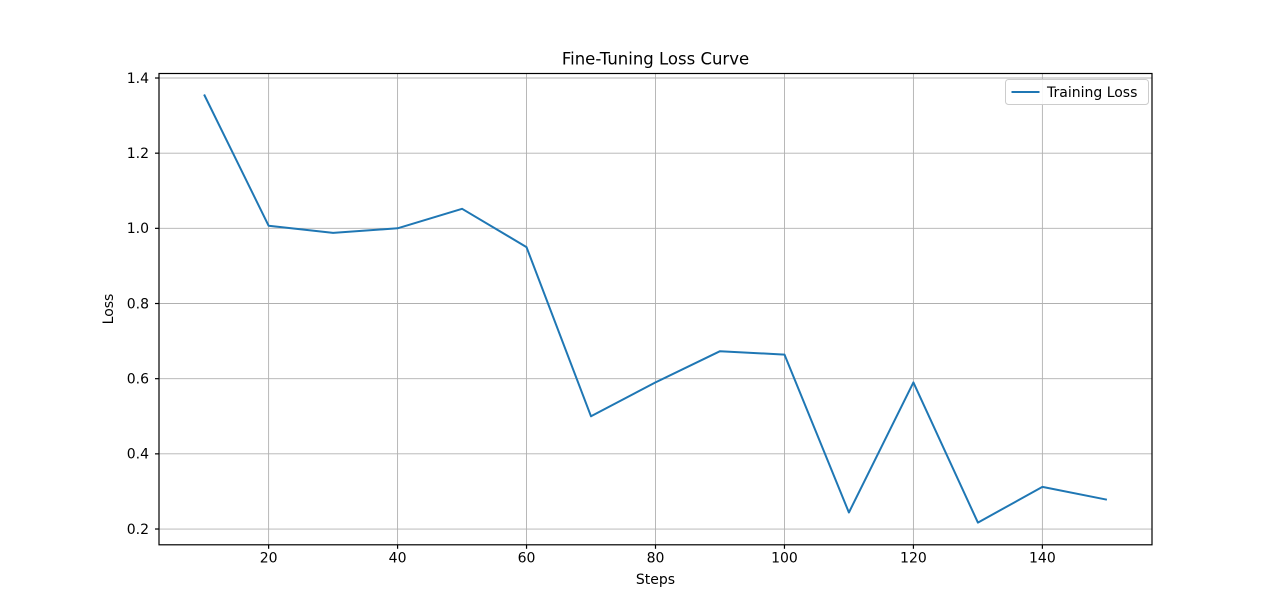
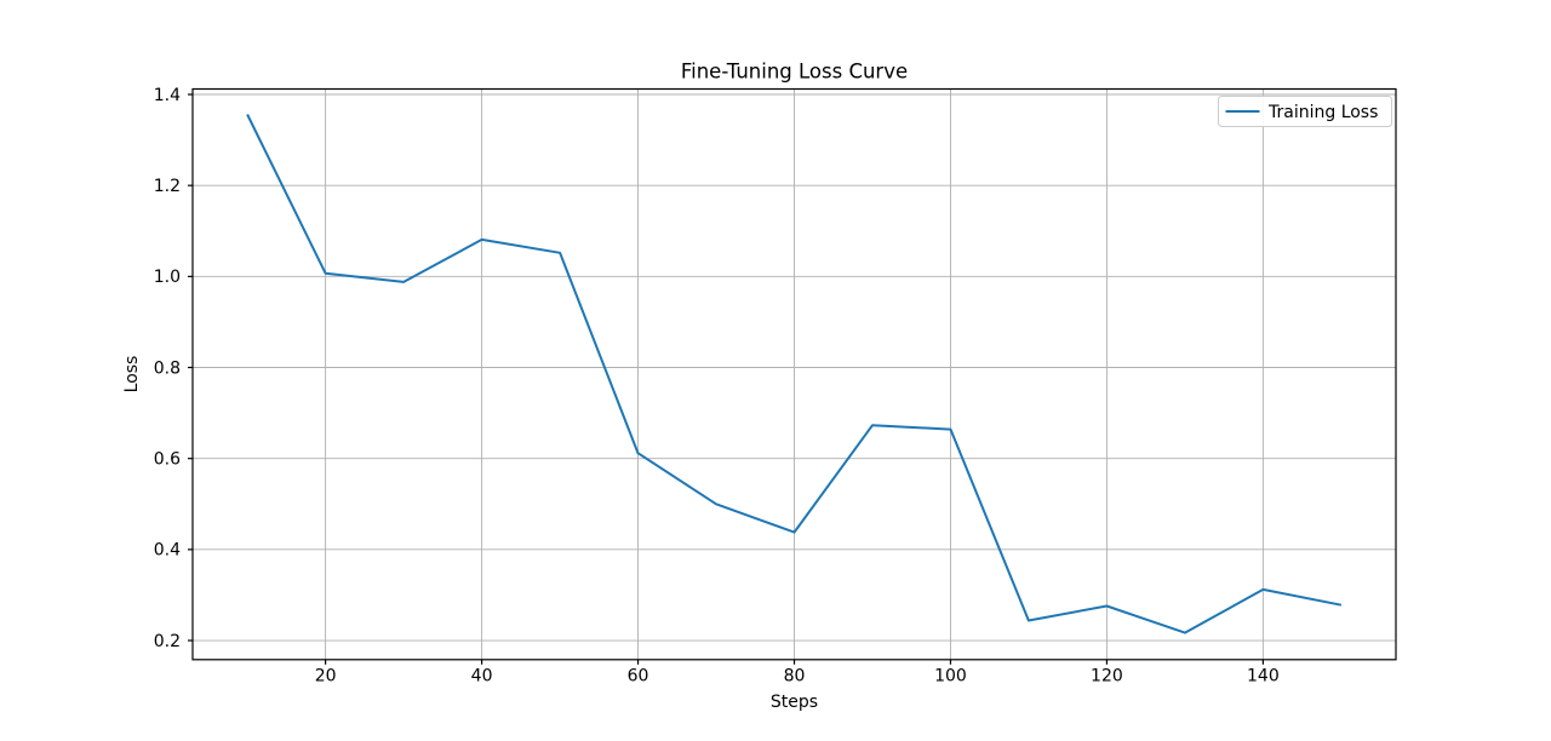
40: 1.00 -> 1.08
60: 0.95 -> 0.61
80: 0.59 -> 0.44
120: 0.59 -> 0.28
